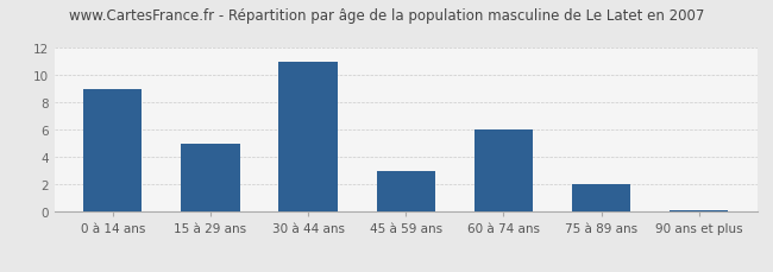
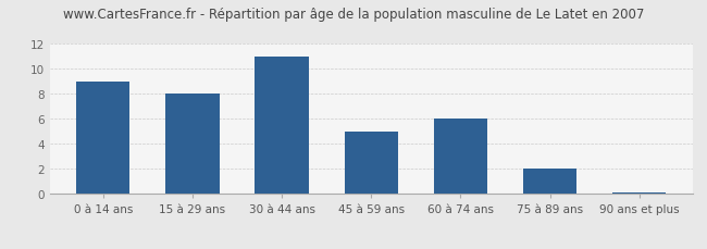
15 à 29 ans: 5.0 -> 8.0
45 à 59 ans: 3.0 -> 5.0
